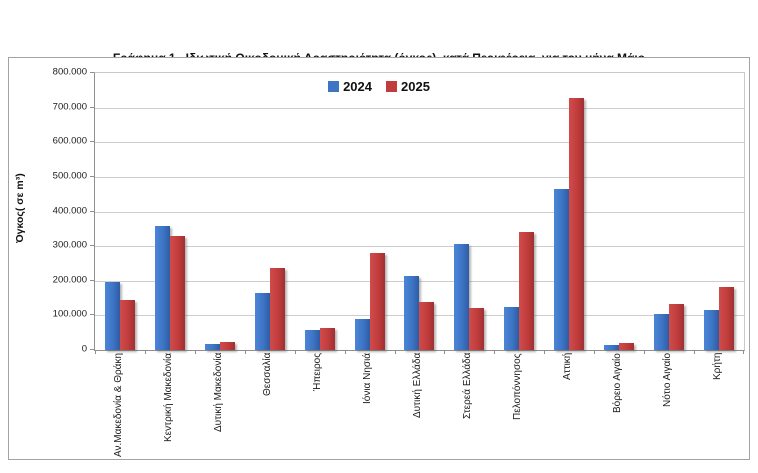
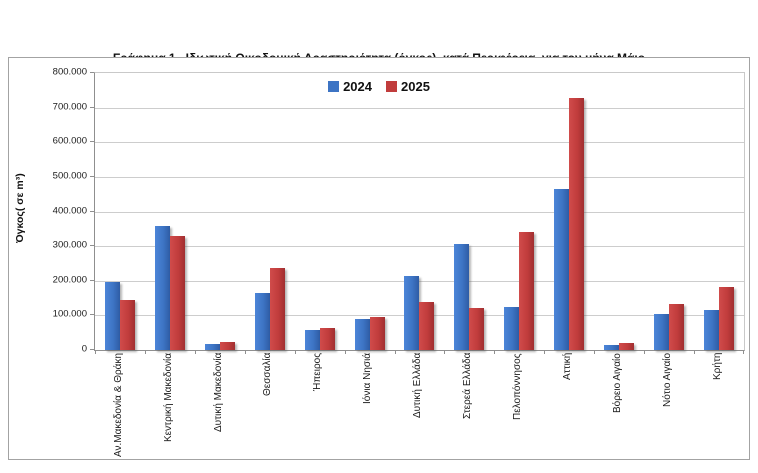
2025/Ιόνια Νησιά: 280000 -> 100000
